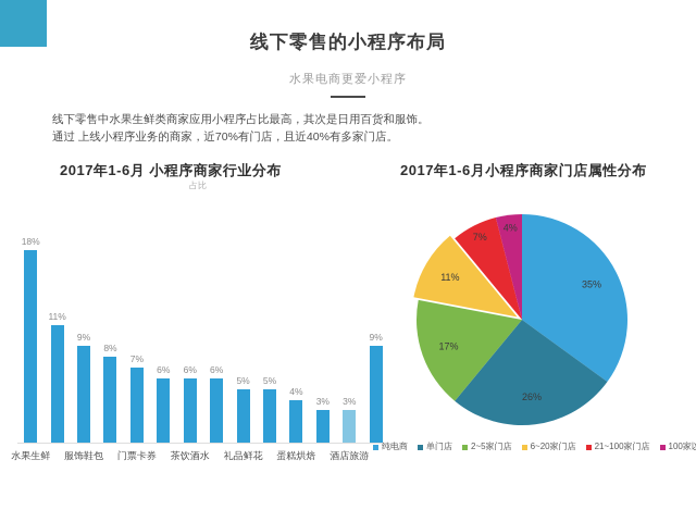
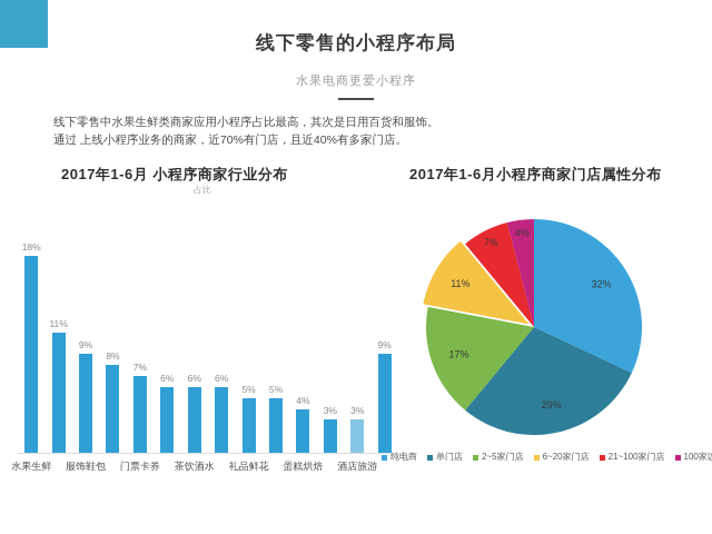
2017年1-6月小程序商家门店属性分布/纯电商: 35% -> 32%
2017年1-6月小程序商家门店属性分布/单门店: 26% -> 29%
